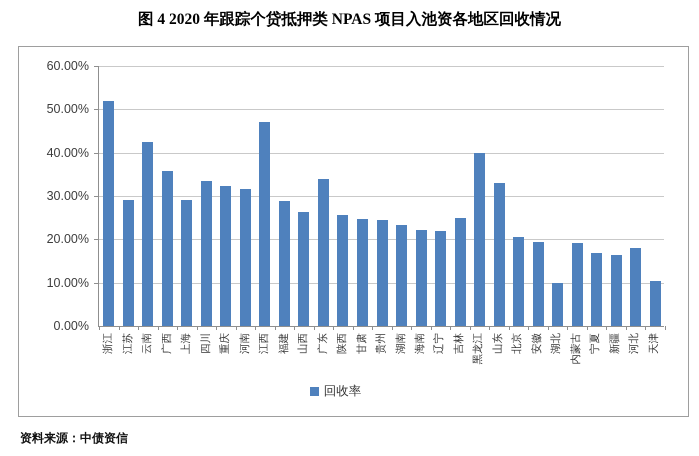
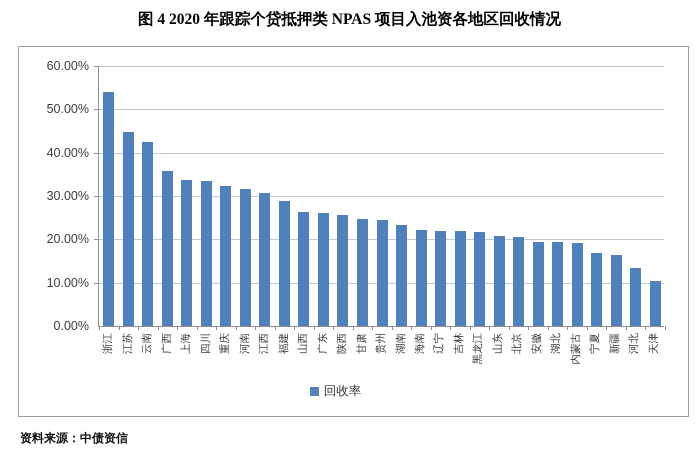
浙江: 52% -> 54%
江苏: 29% -> 45%
上海: 29% -> 34%
江西: 47% -> 31%
广东: 34% -> 26%
吉林: 25% -> 22%
黑龙江: 40% -> 22%
山东: 33% -> 21%
湖北: 10% -> 19%
河北: 18% -> 13%
